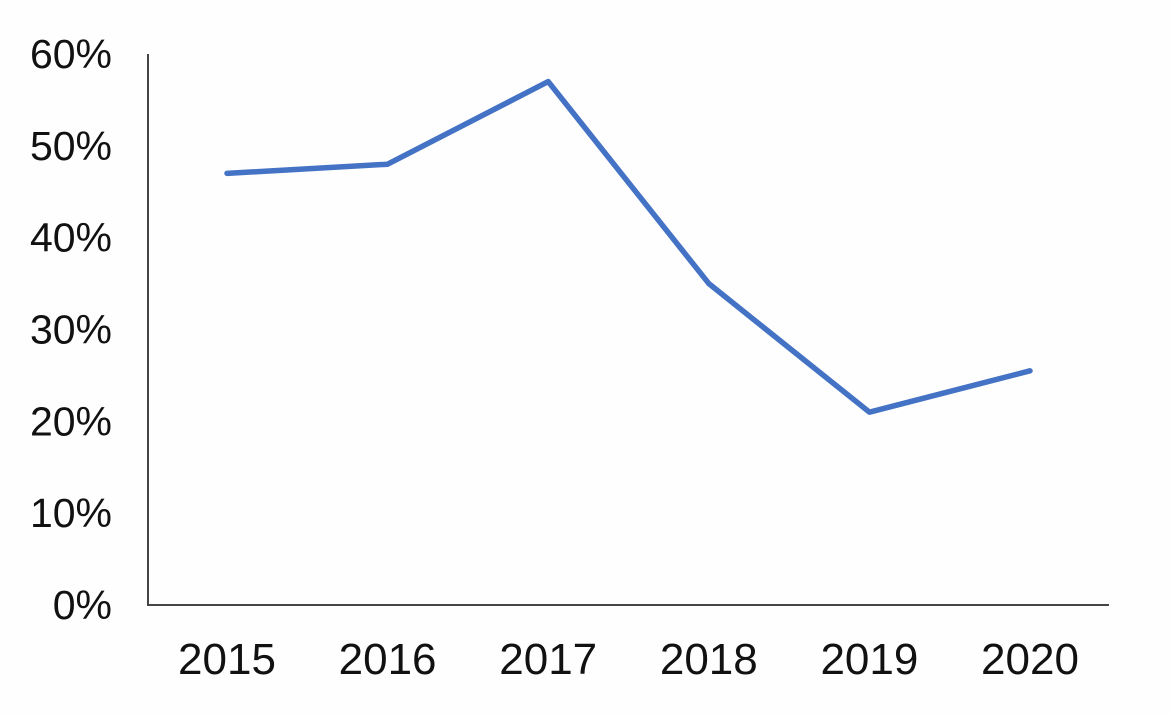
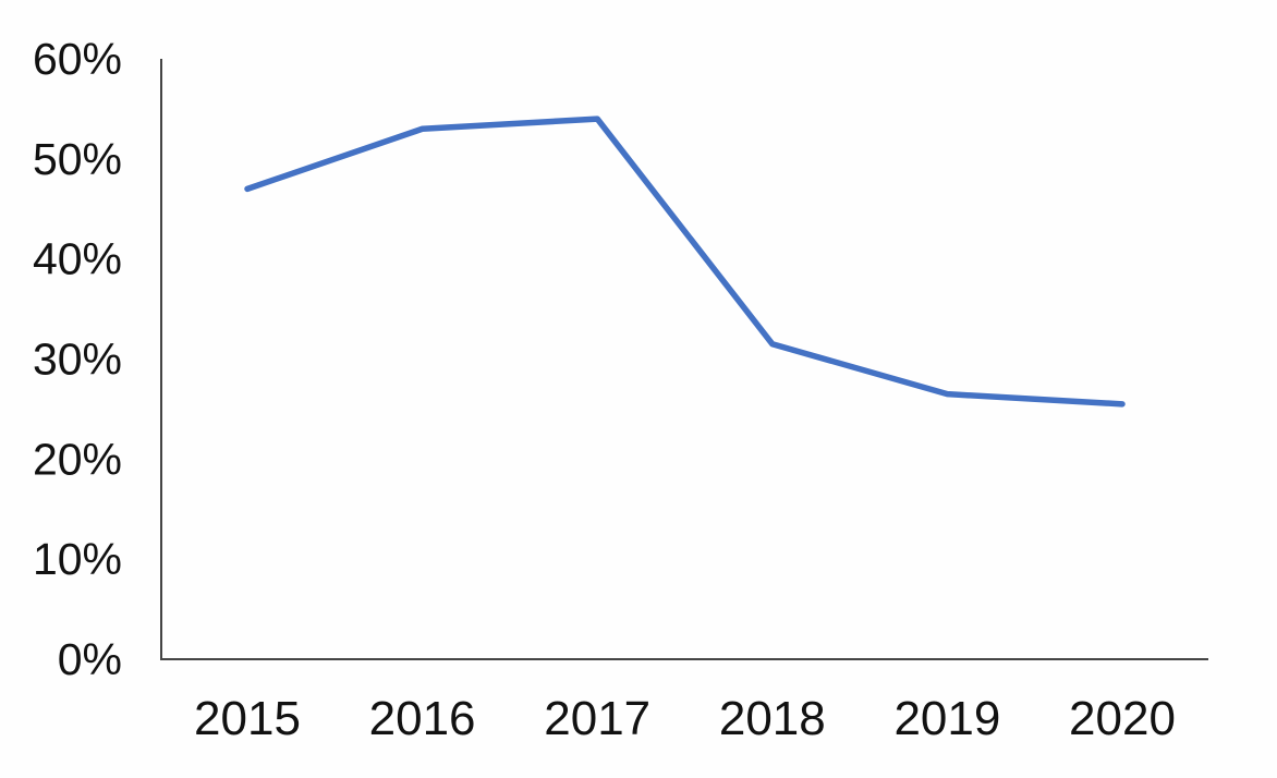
2016: 48% -> 53%
2017: 57% -> 54%
2018: 35% -> 32%
2019: 21% -> 26%
